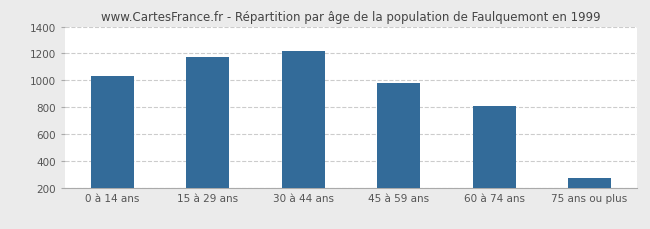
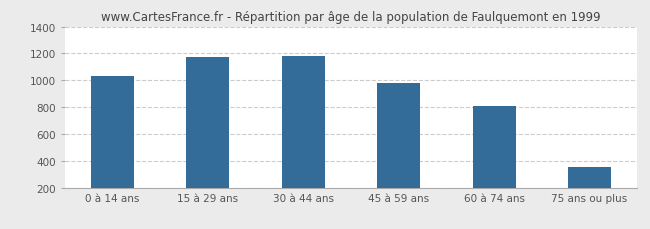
30 à 44 ans: 1220 -> 1180
75 ans ou plus: 270 -> 350
